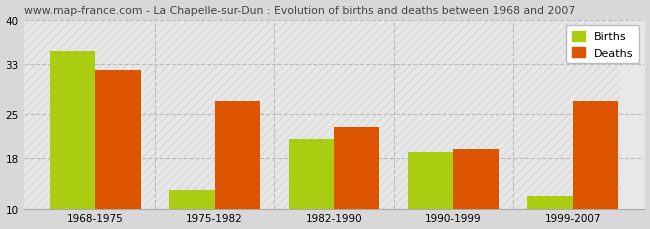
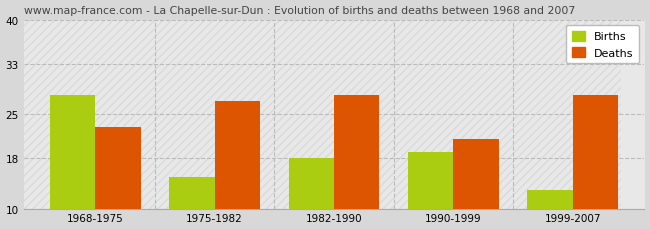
Births/1968-1975: 35 -> 28
Deaths/1968-1975: 32.0 -> 23.0
Births/1975-1982: 13 -> 15
Births/1982-1990: 21 -> 18
Deaths/1982-1990: 23.0 -> 28.0
Deaths/1990-1999: 19.5 -> 21.0
Births/1999-2007: 12 -> 13
Deaths/1999-2007: 27.0 -> 28.0
